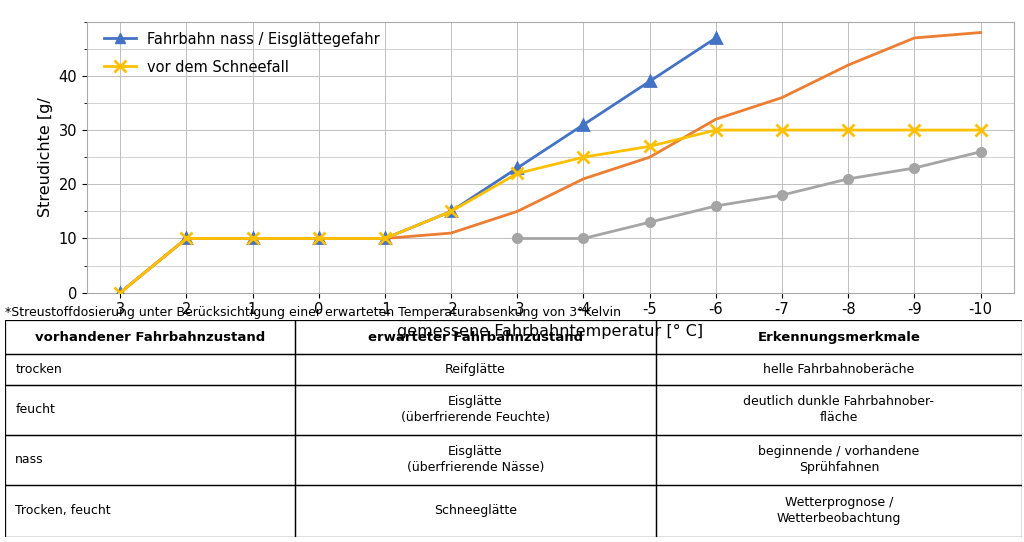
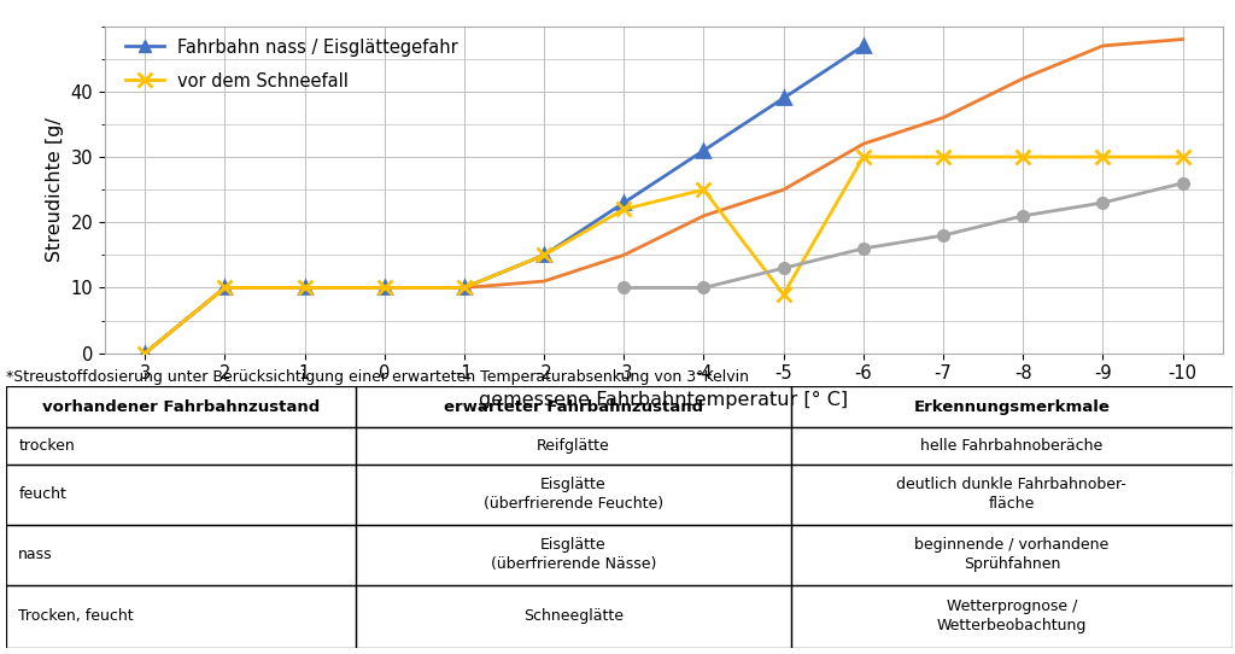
vor dem Schneefall/-5: 27 -> 9
